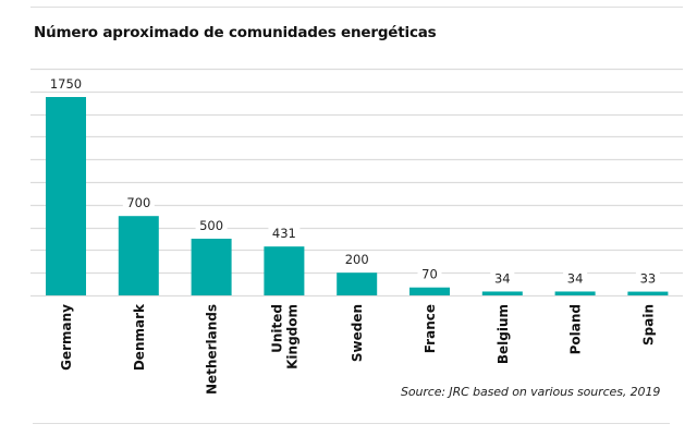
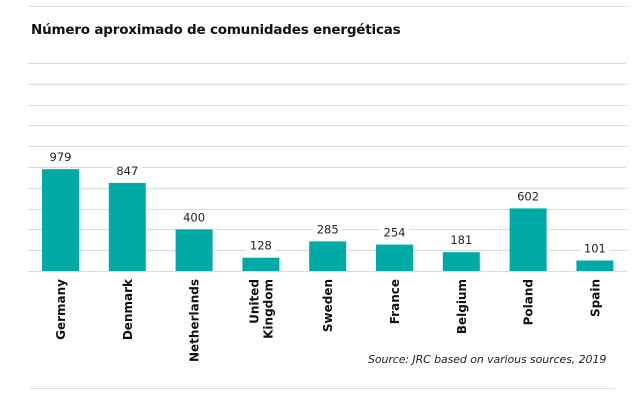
Germany: 1750 -> 979
Denmark: 700 -> 847
Netherlands: 500 -> 400
United Kingdom: 431 -> 128
Sweden: 200 -> 285
France: 70 -> 254
Belgium: 34 -> 181
Poland: 34 -> 602
Spain: 33 -> 101
